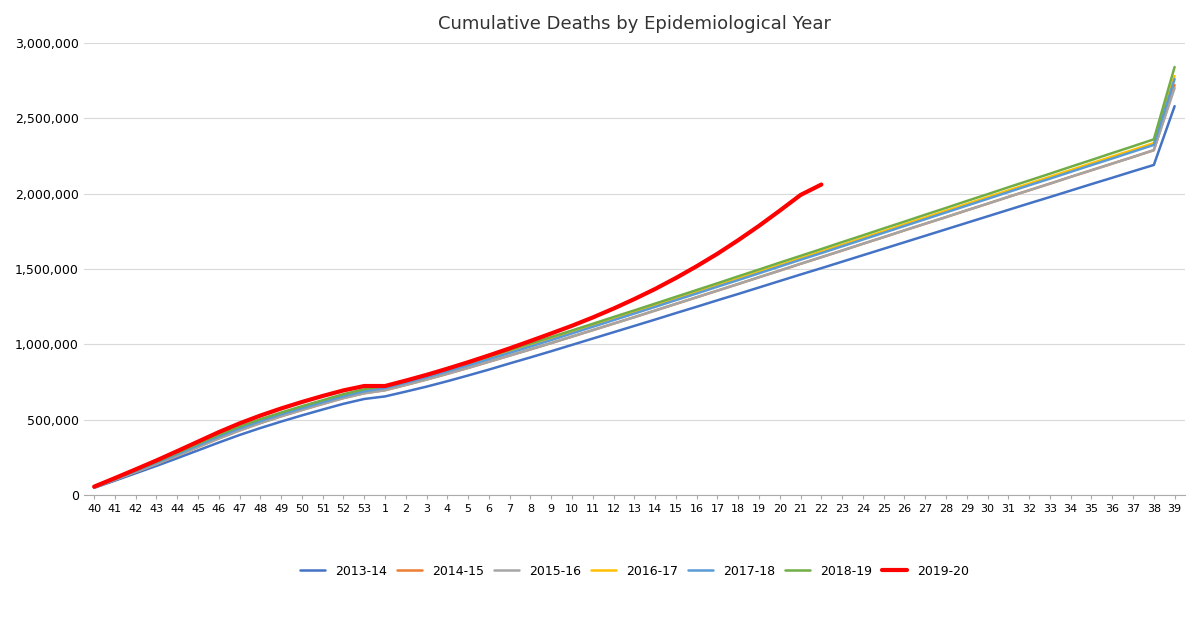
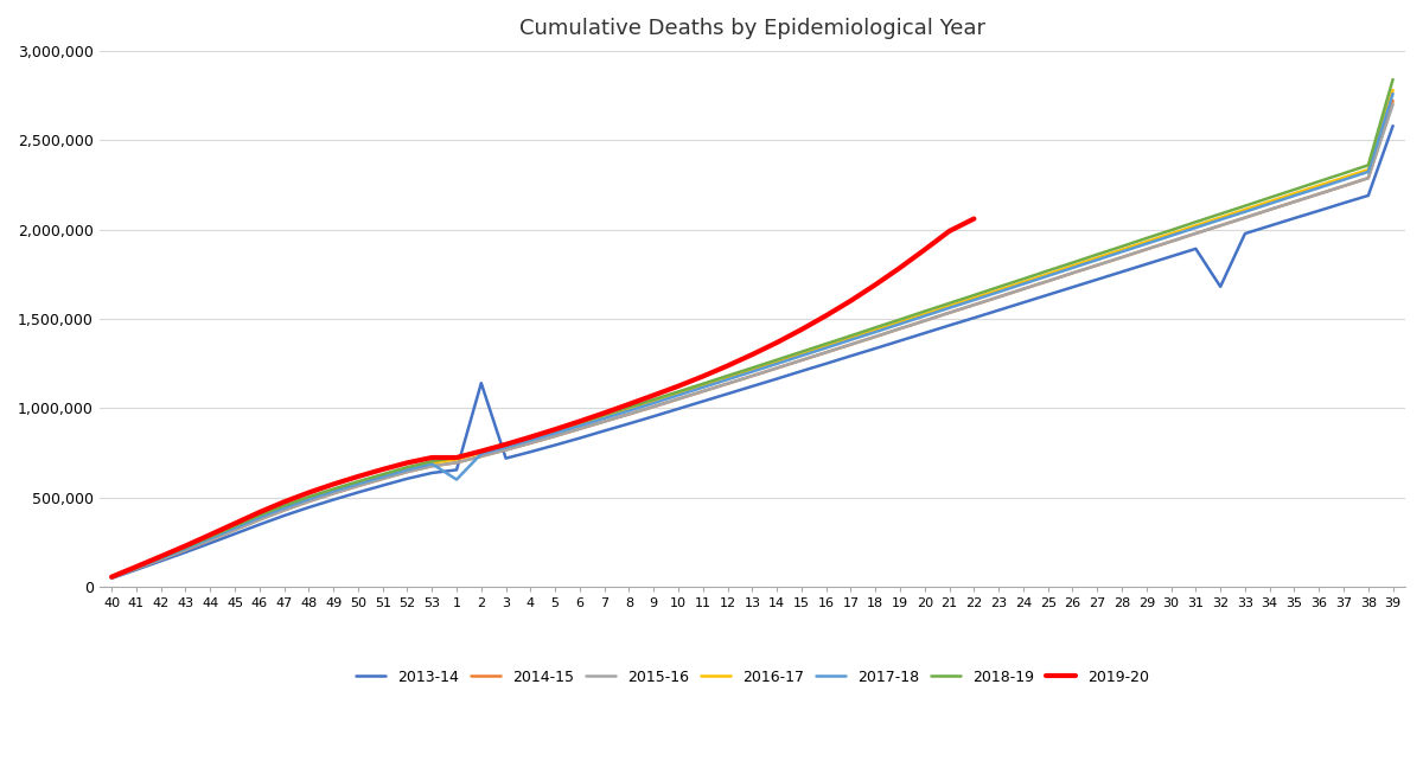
2017-18/1: 710,000 -> 600,000
2013-14/2: 690,000 -> 1,140,000
2013-14/32: 1,940,000 -> 1,680,000
